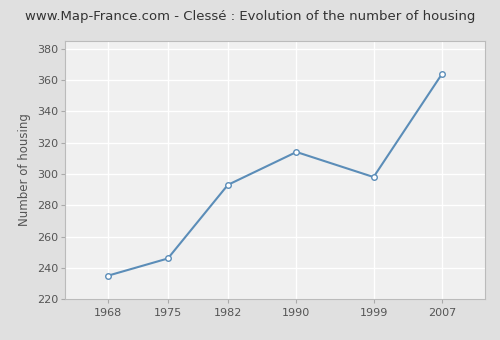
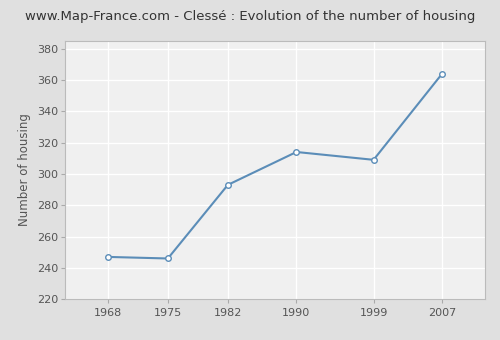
1968: 235 -> 247
1999: 298 -> 309
